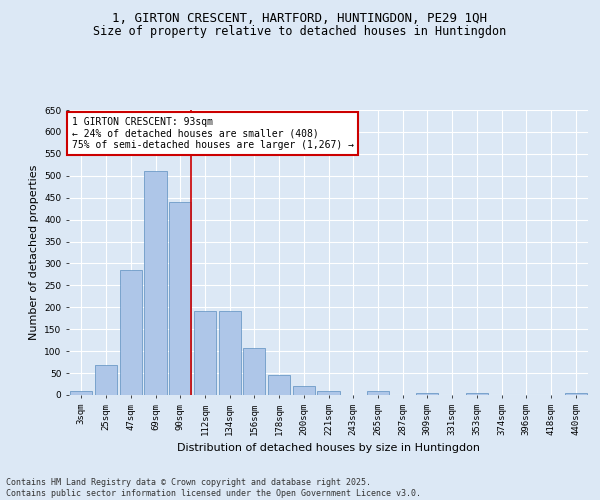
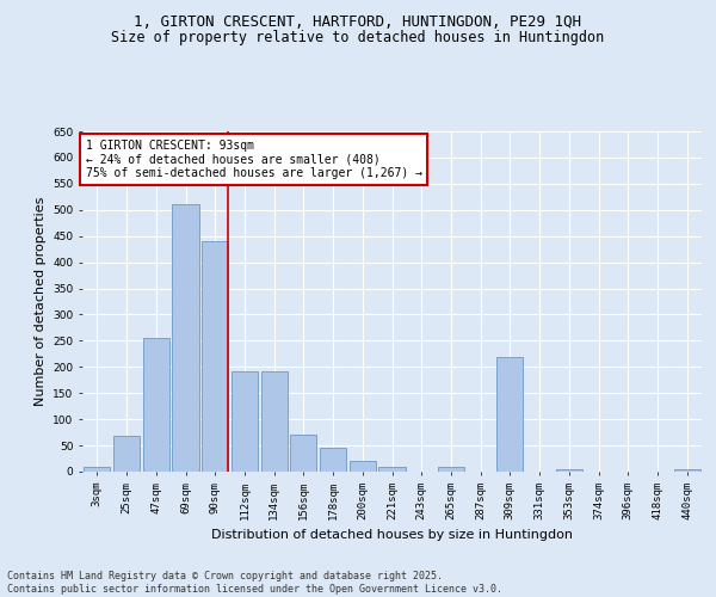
47sqm: 285 -> 255
156sqm: 107 -> 70
309sqm: 5 -> 220
